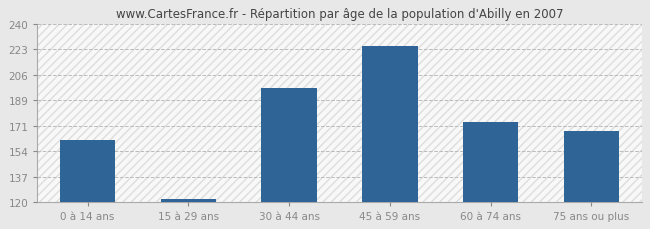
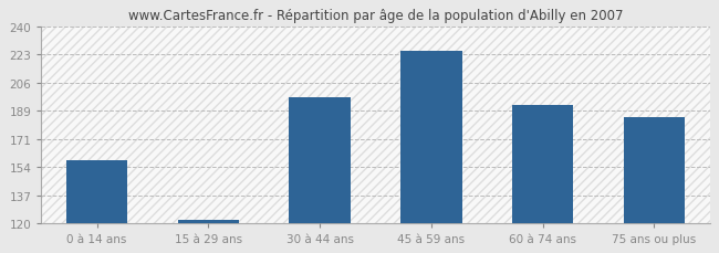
0 à 14 ans: 162 -> 158
60 à 74 ans: 174 -> 192
75 ans ou plus: 168 -> 185
